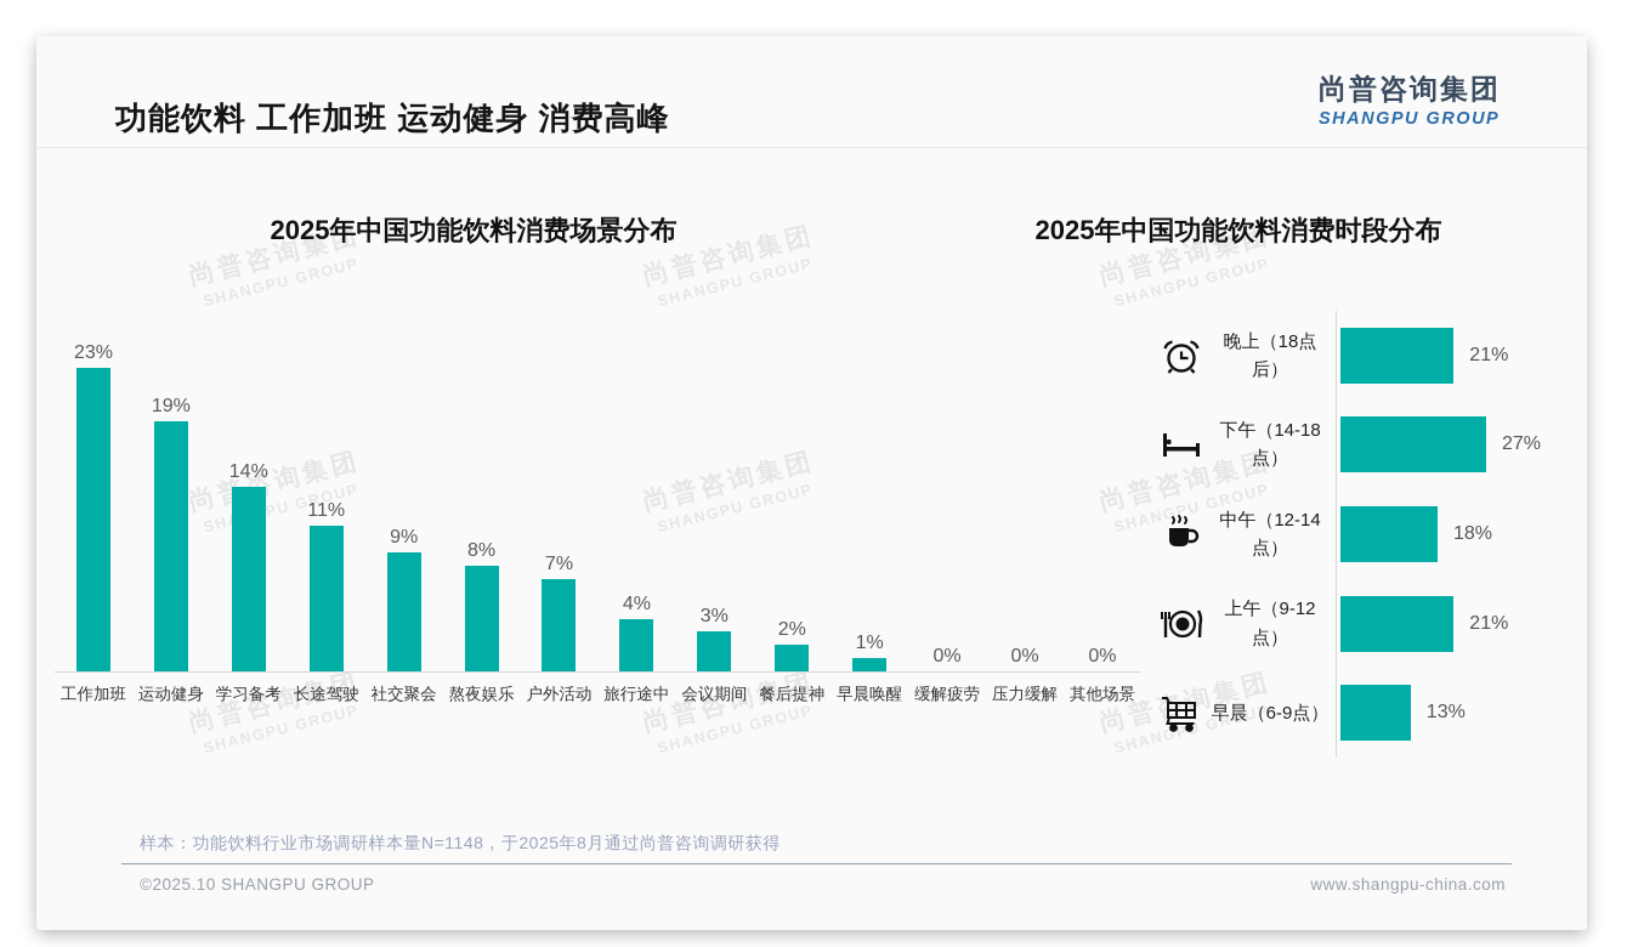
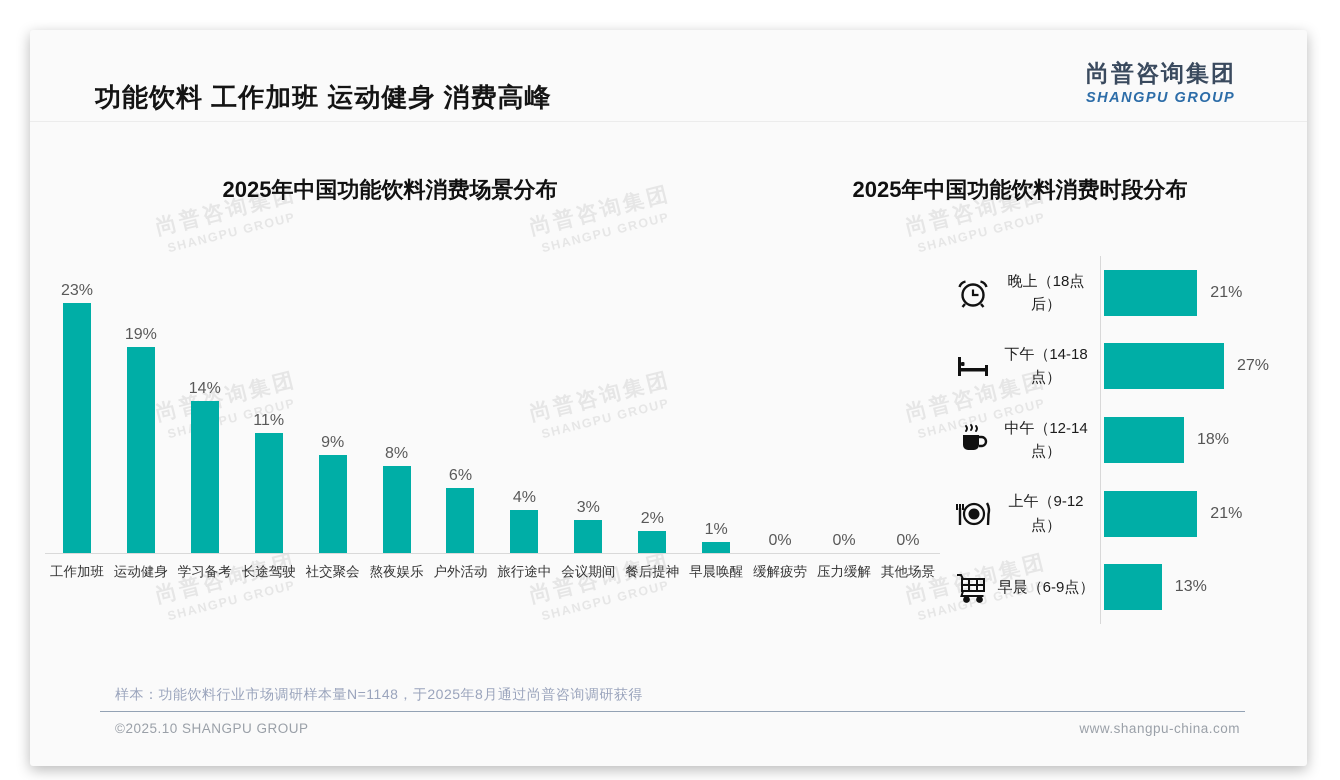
2025年中国功能饮料消费场景分布/户外活动: 7% -> 6%
